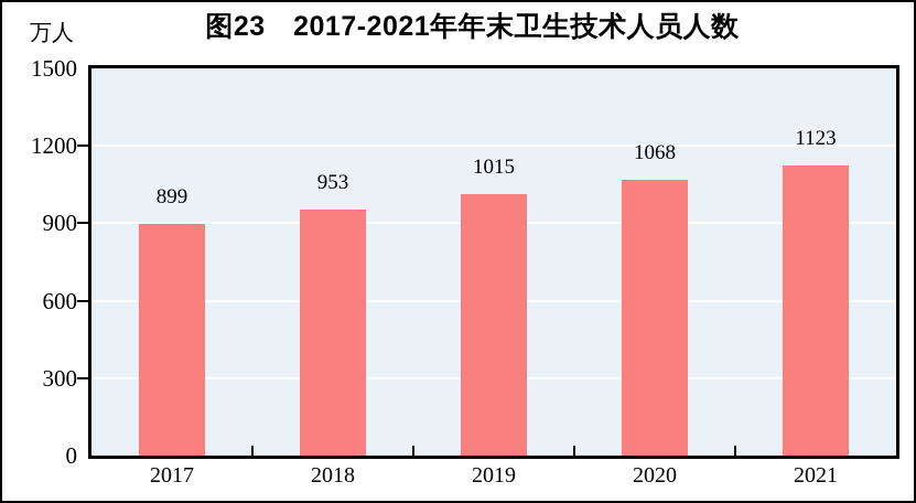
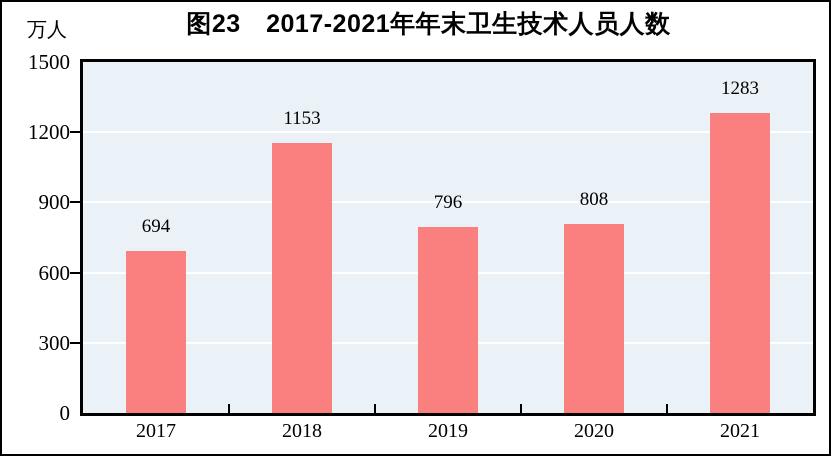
2017: 899 -> 694
2018: 953 -> 1153
2019: 1015 -> 796
2020: 1068 -> 808
2021: 1123 -> 1283
